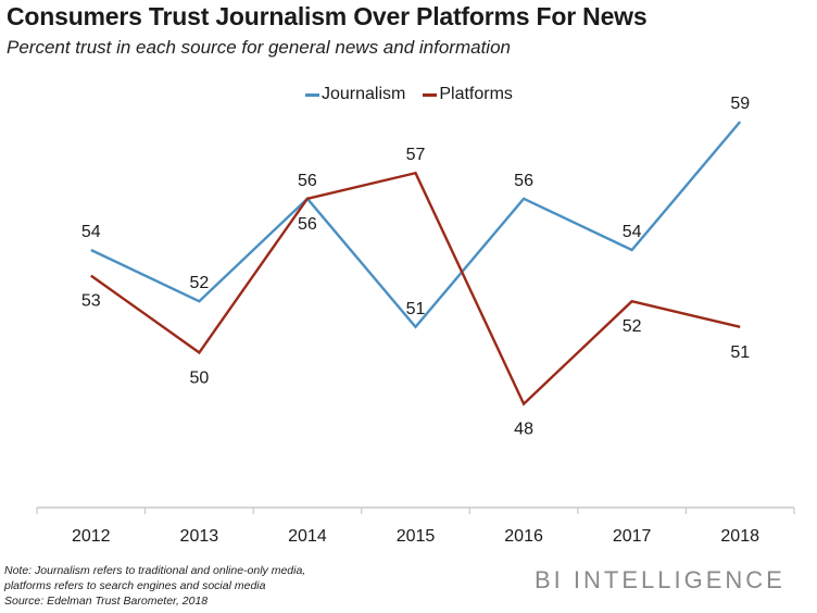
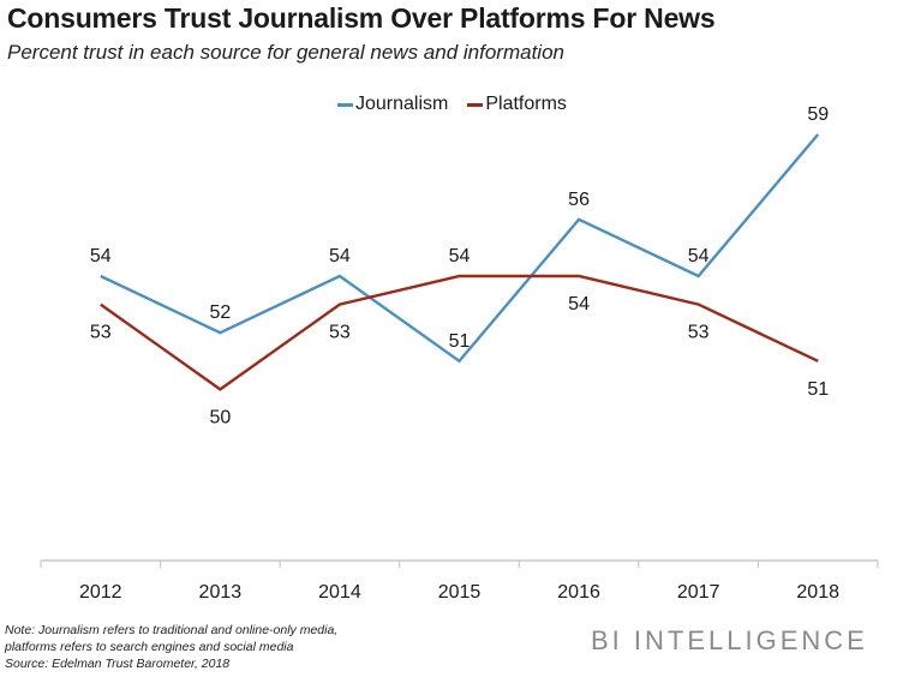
Journalism/2014: 56 -> 54
Platforms/2014: 56 -> 53
Platforms/2015: 57 -> 54
Platforms/2016: 48 -> 54
Platforms/2017: 52 -> 53
